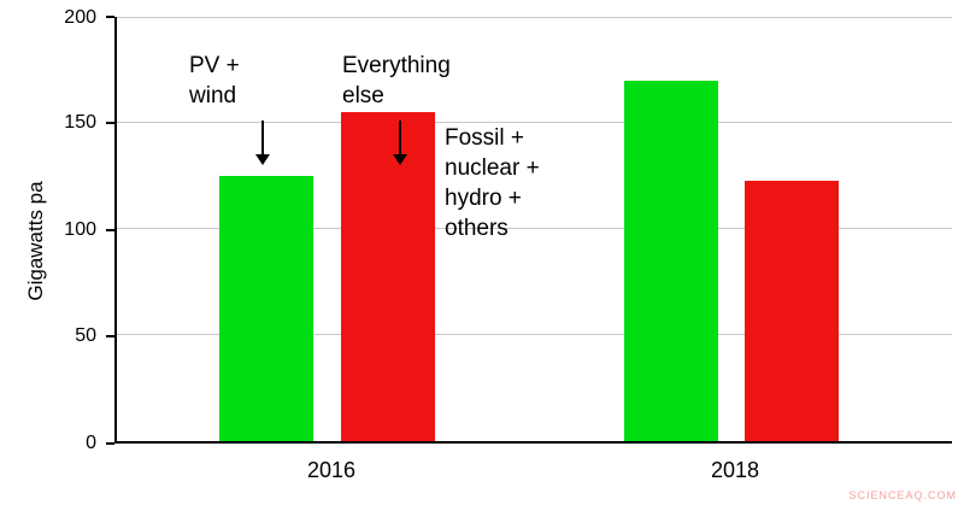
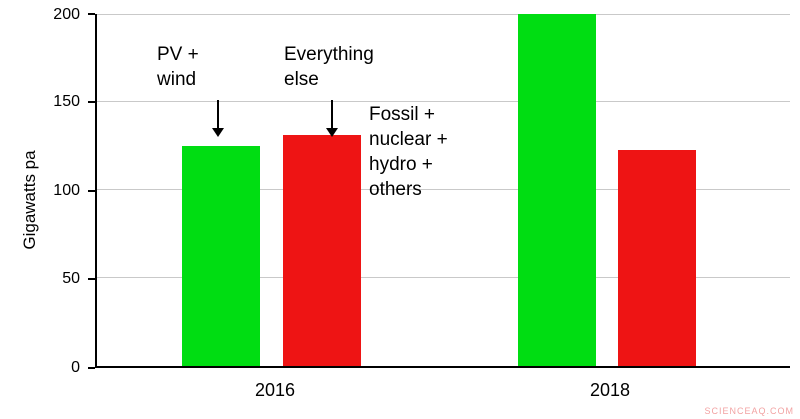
Everything else/2016: 155 -> 131
PV + wind/2018: 170 -> 200
